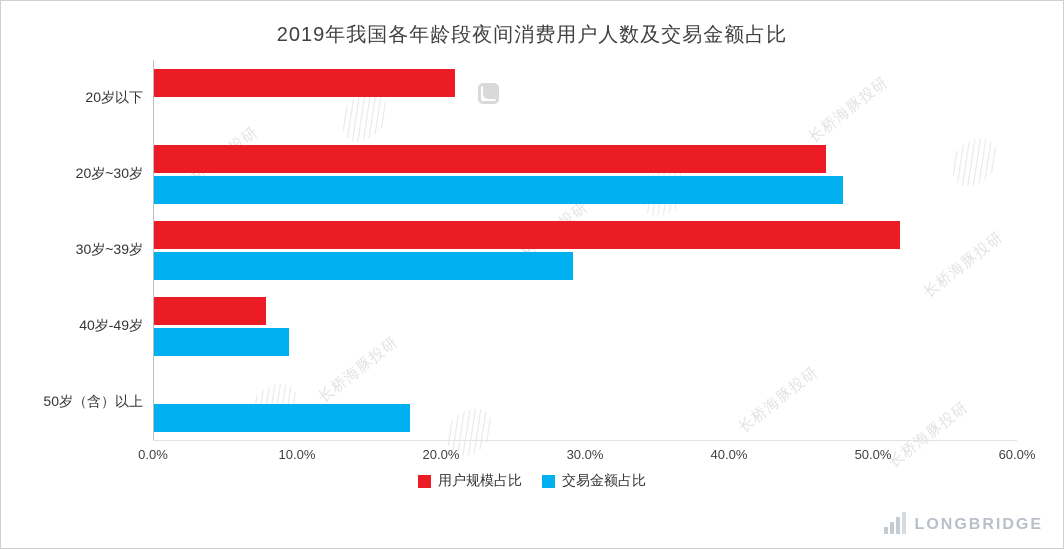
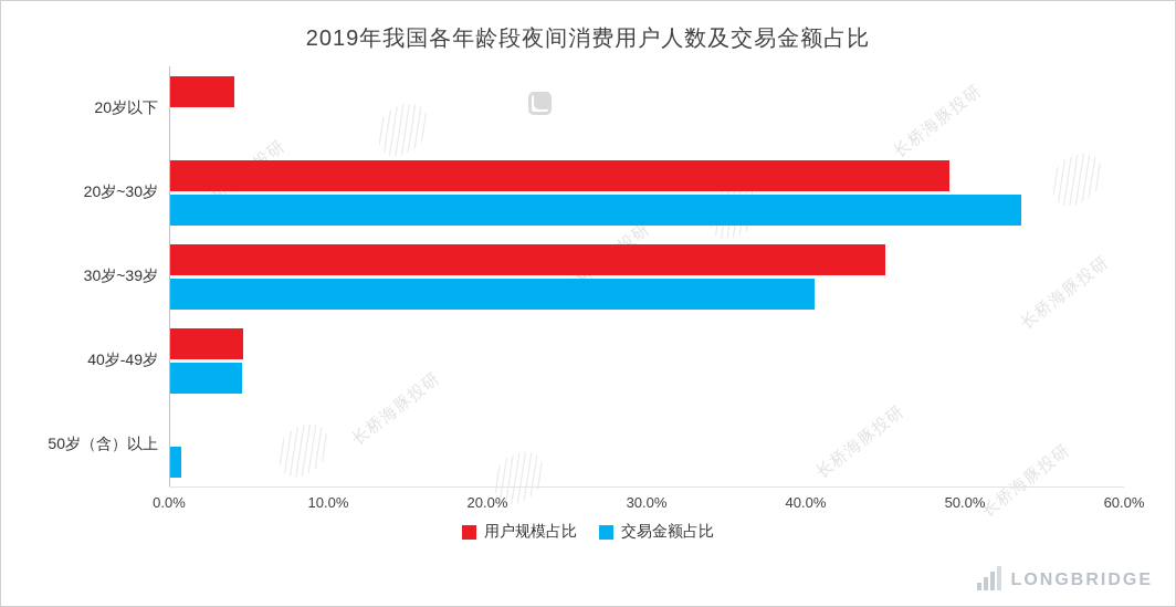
用户规模占比/20岁以下: 20.9% -> 4.0%
用户规模占比/20岁~30岁: 46.7% -> 49.0%
交易金额占比/20岁~30岁: 47.9% -> 53.5%
用户规模占比/30岁~39岁: 51.9% -> 45.0%
交易金额占比/30岁~39岁: 29.1% -> 40.5%
用户规模占比/40岁-49岁: 7.8% -> 4.6%
交易金额占比/40岁-49岁: 9.4% -> 4.5%
交易金额占比/50岁（含）以上: 17.8% -> 0.7%
